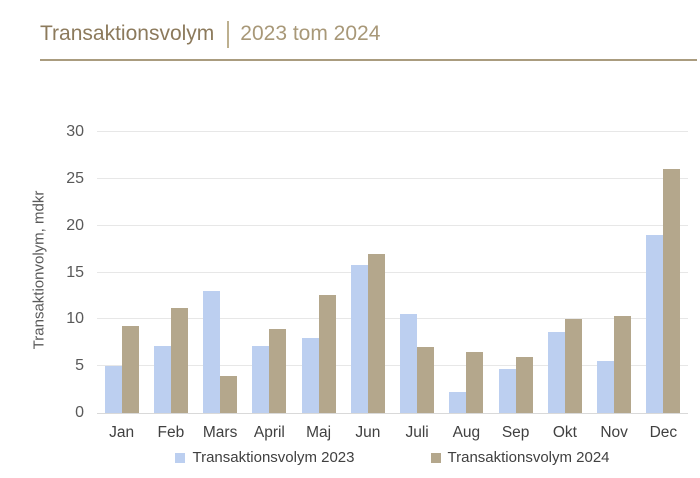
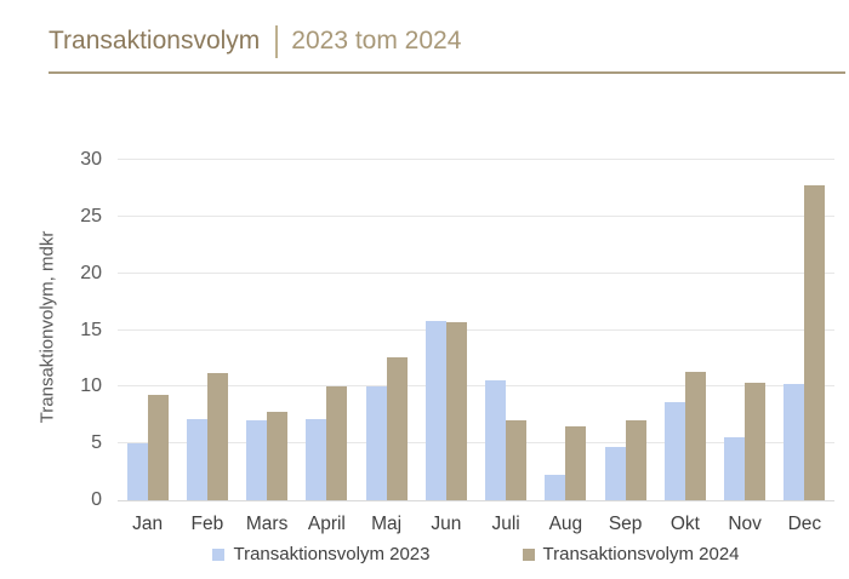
Transaktionsvolym 2023/Mars: 13 -> 7
Transaktionsvolym 2024/Mars: 4 -> 8
Transaktionsvolym 2024/April: 9 -> 10
Transaktionsvolym 2023/Maj: 8 -> 10
Transaktionsvolym 2024/Jun: 17 -> 16
Transaktionsvolym 2024/Sep: 6 -> 7
Transaktionsvolym 2024/Okt: 10 -> 11
Transaktionsvolym 2023/Dec: 19 -> 10
Transaktionsvolym 2024/Dec: 26 -> 28
